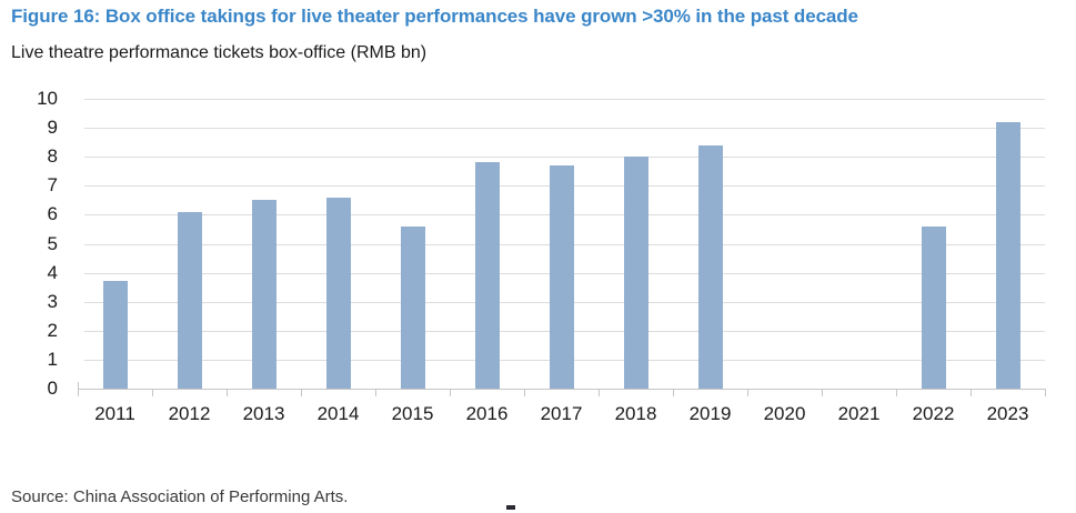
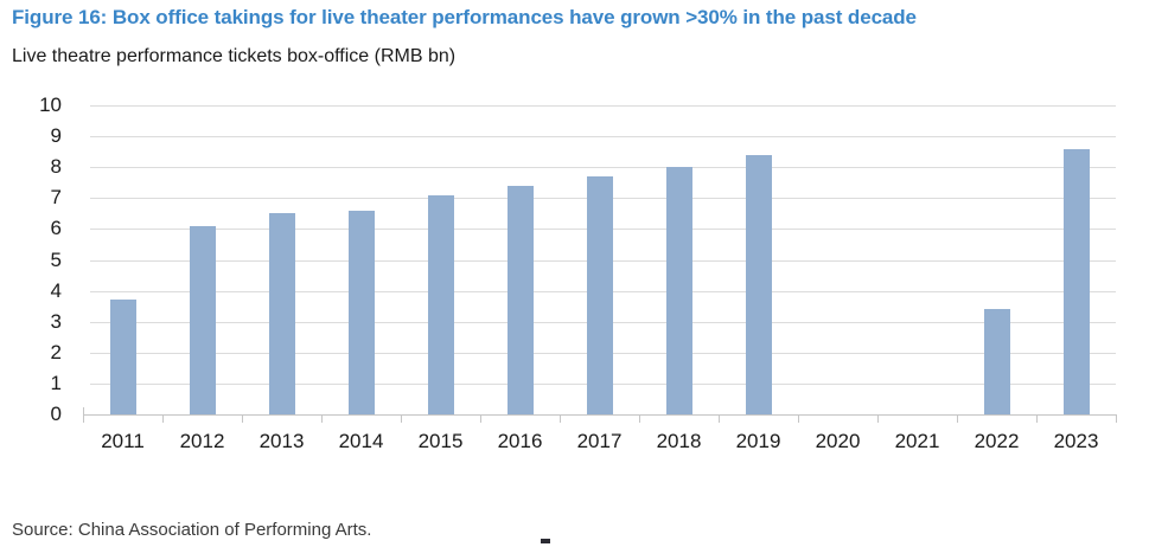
2015: 5.6 -> 7.1
2016: 7.8 -> 7.4
2022: 5.6 -> 3.4
2023: 9.2 -> 8.6
